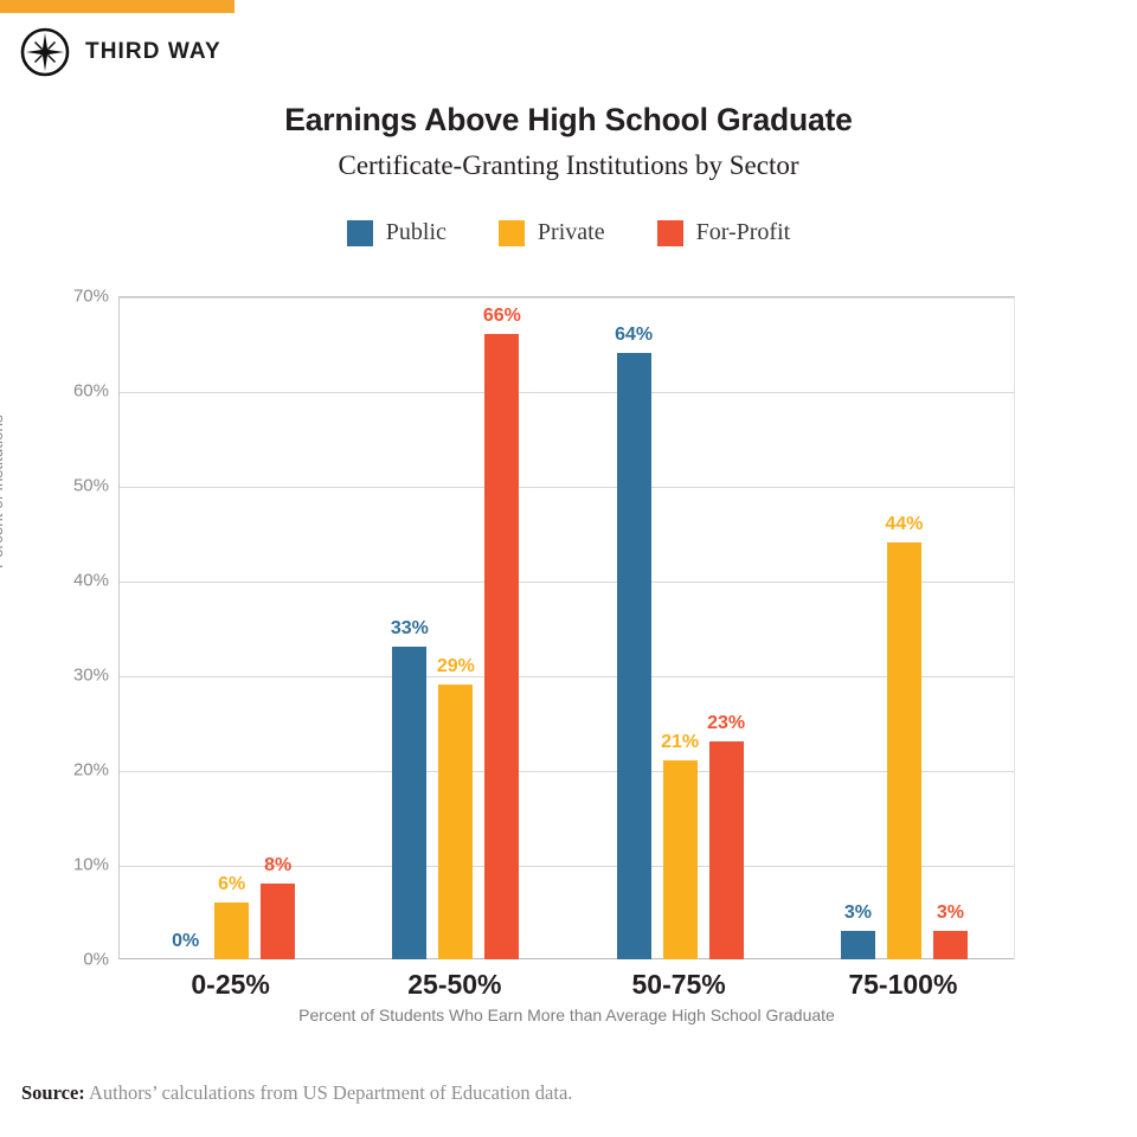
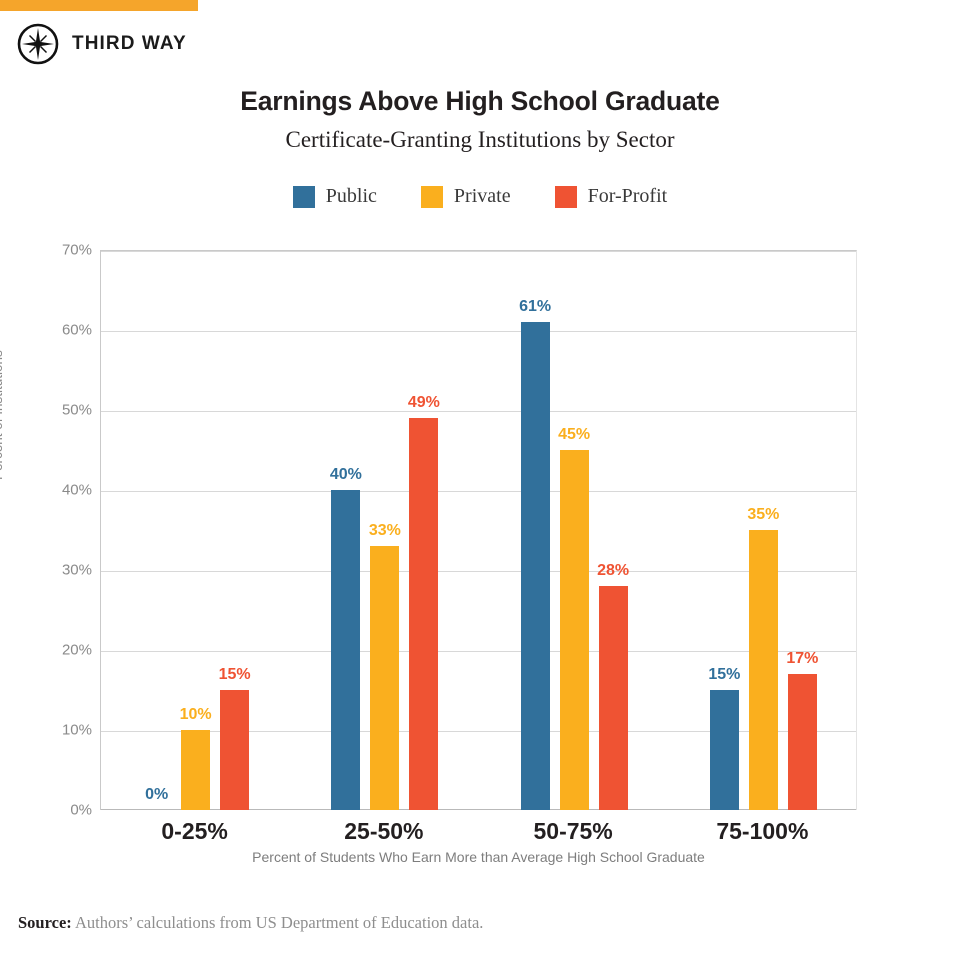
Private/0-25%: 6% -> 10%
For-Profit/0-25%: 8% -> 15%
Public/25-50%: 33% -> 40%
Private/25-50%: 29% -> 33%
For-Profit/25-50%: 66% -> 49%
Public/50-75%: 64% -> 61%
Private/50-75%: 21% -> 45%
For-Profit/50-75%: 23% -> 28%
Public/75-100%: 3% -> 15%
Private/75-100%: 44% -> 35%
For-Profit/75-100%: 3% -> 17%
